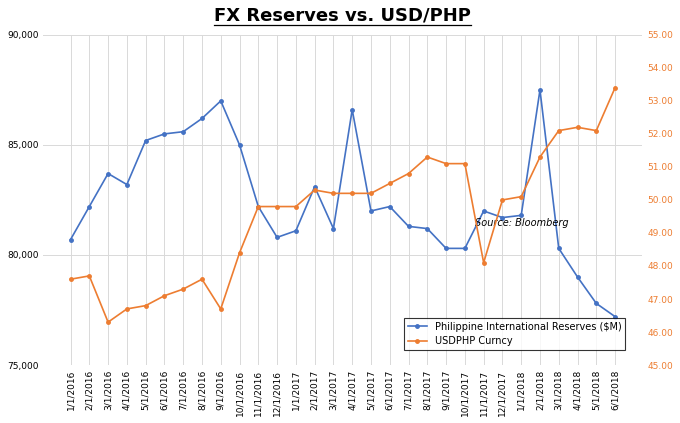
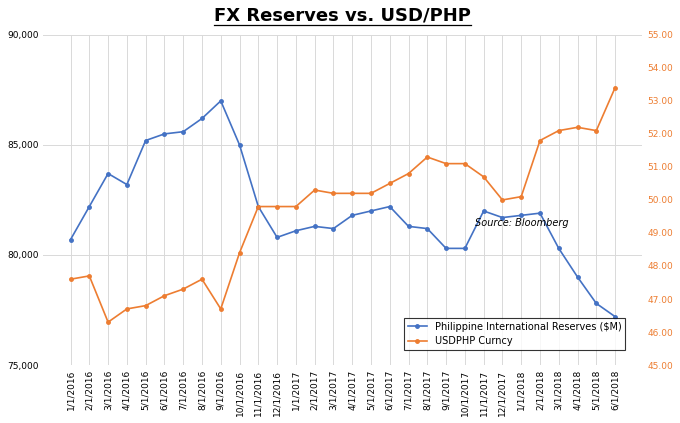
Philippine International Reserves ($M)/2/1/2017: 83,100 -> 81,300
Philippine International Reserves ($M)/4/1/2017: 86,600 -> 81,800
USDPHP Curncy/11/1/2017: 48.1 -> 50.7
Philippine International Reserves ($M)/2/1/2018: 87,500 -> 81,900
USDPHP Curncy/2/1/2018: 51.3 -> 51.8
